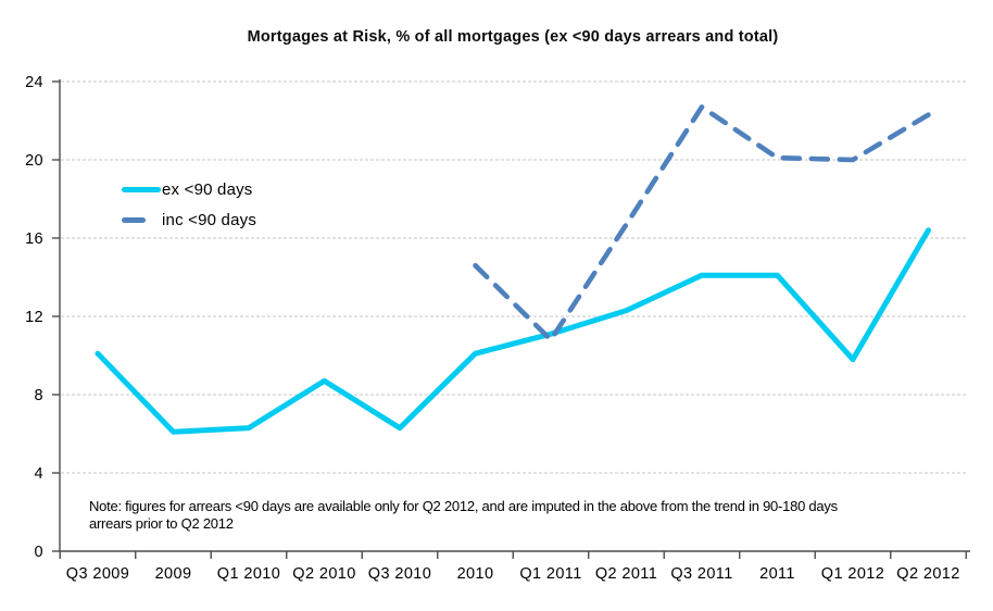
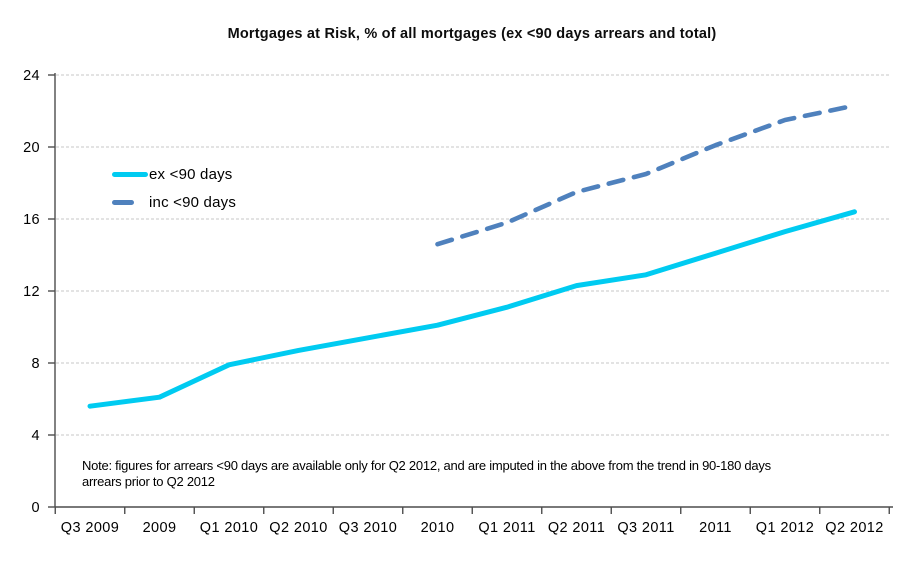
ex <90 days/Q3 2009: 10.1 -> 5.6
ex <90 days/Q1 2010: 6.3 -> 7.9
ex <90 days/Q3 2010: 6.3 -> 9.4
inc <90 days/Q1 2011: 10.8 -> 15.8
inc <90 days/Q2 2011: 16.7 -> 17.5
ex <90 days/Q3 2011: 14.1 -> 12.9
inc <90 days/Q3 2011: 22.7 -> 18.5
ex <90 days/Q1 2012: 9.8 -> 15.3
inc <90 days/Q1 2012: 20.0 -> 21.5
